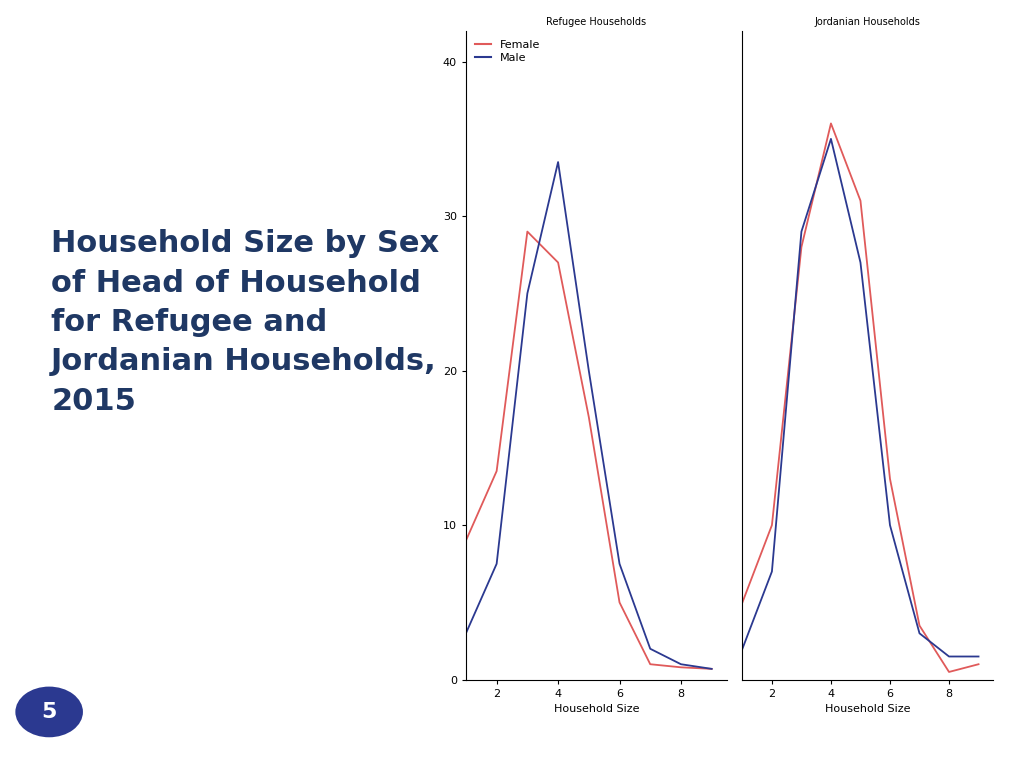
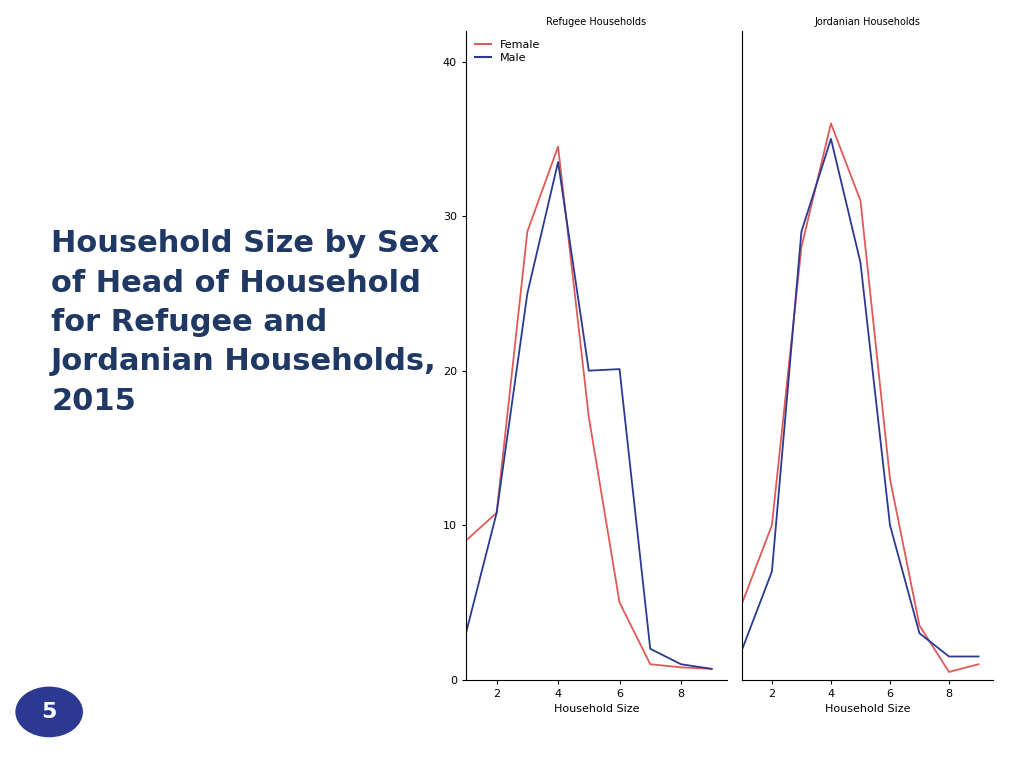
Refugee Households/Female/2: 13.5 -> 10.8
Refugee Households/Male/2: 7.5 -> 10.8
Refugee Households/Female/4: 27.0 -> 34.5
Refugee Households/Male/6: 7.5 -> 20.1
